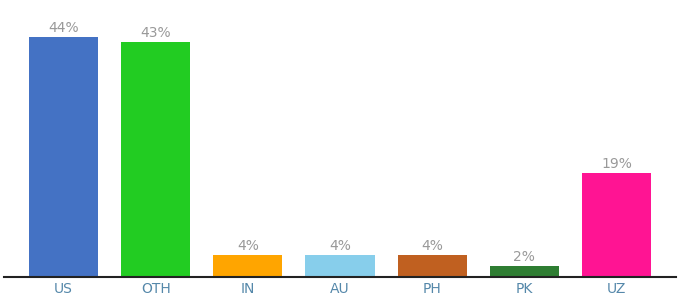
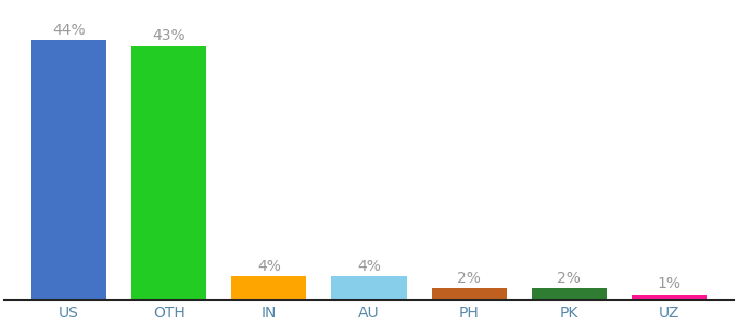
PH: 4% -> 2%
UZ: 19% -> 1%
